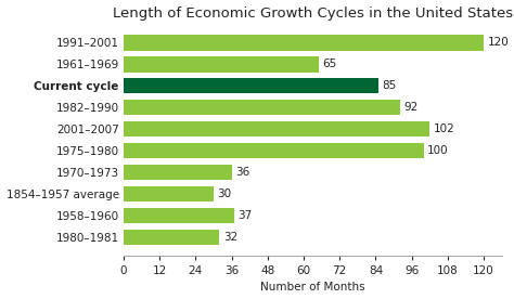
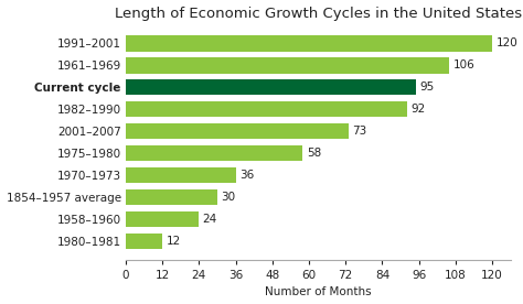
1961–1969: 65 -> 106
Current cycle: 85 -> 95
2001–2007: 102 -> 73
1975–1980: 100 -> 58
1958–1960: 37 -> 24
1980–1981: 32 -> 12
